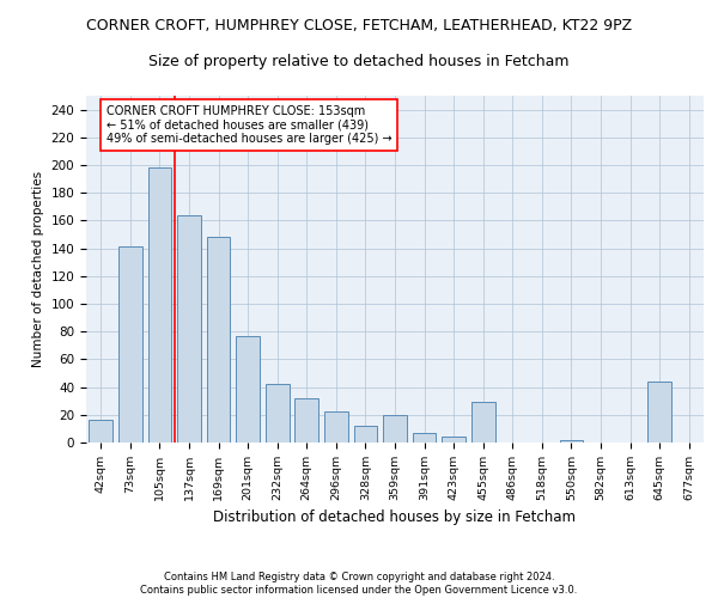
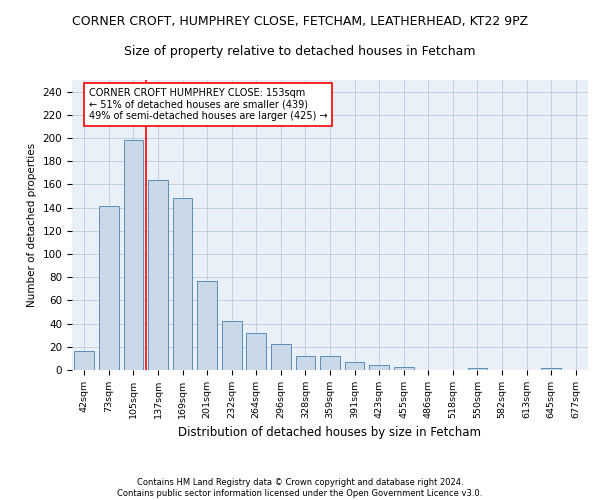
359sqm: 20 -> 12
455sqm: 29 -> 3
645sqm: 44 -> 2
